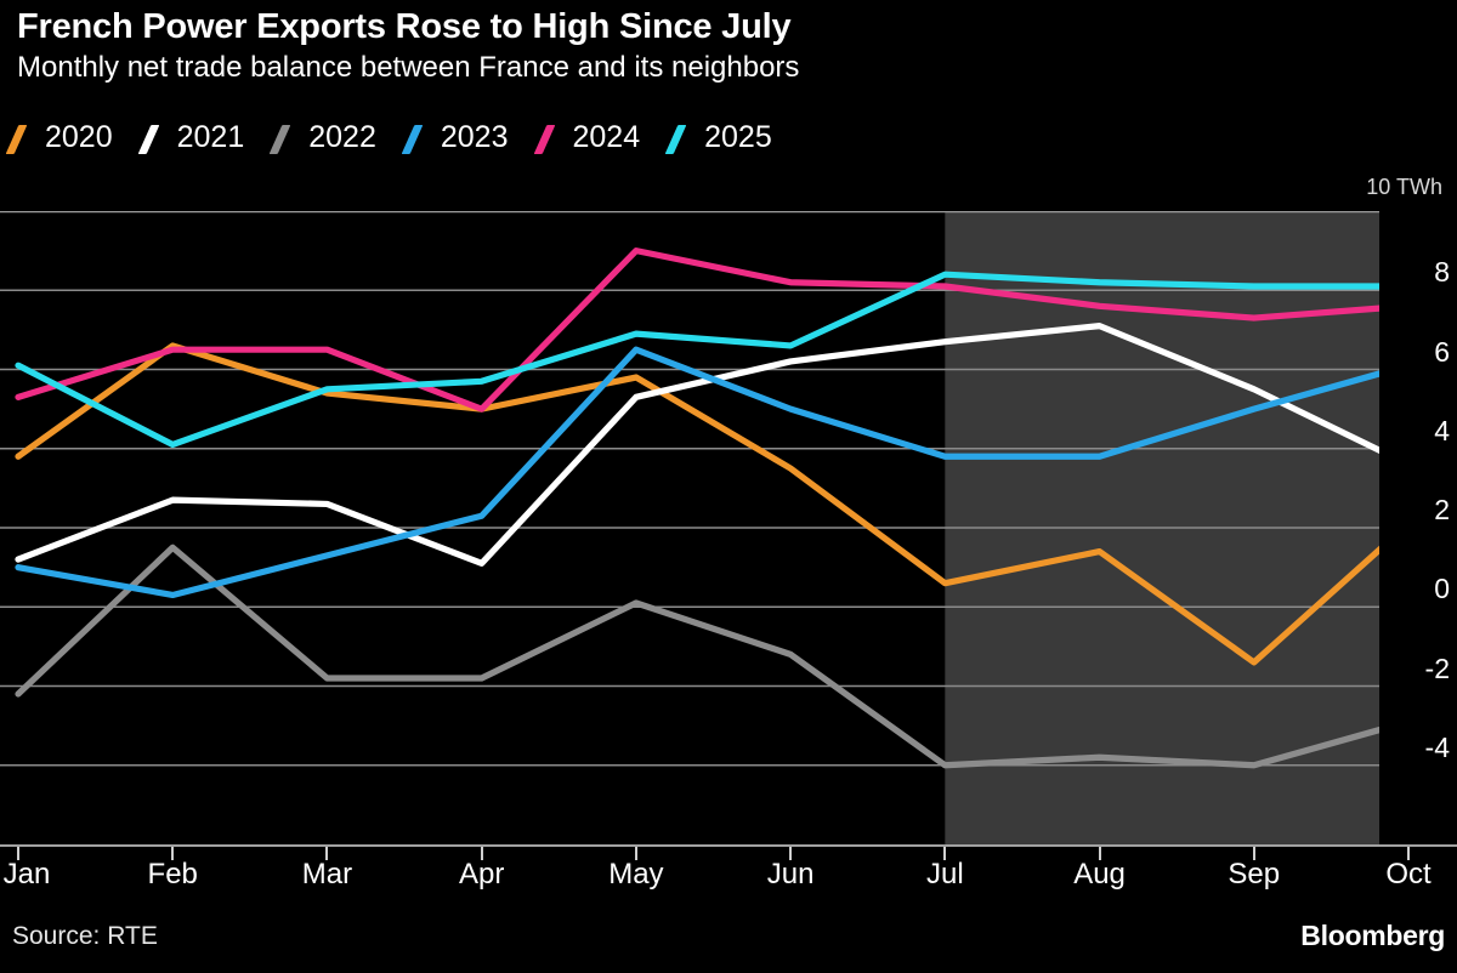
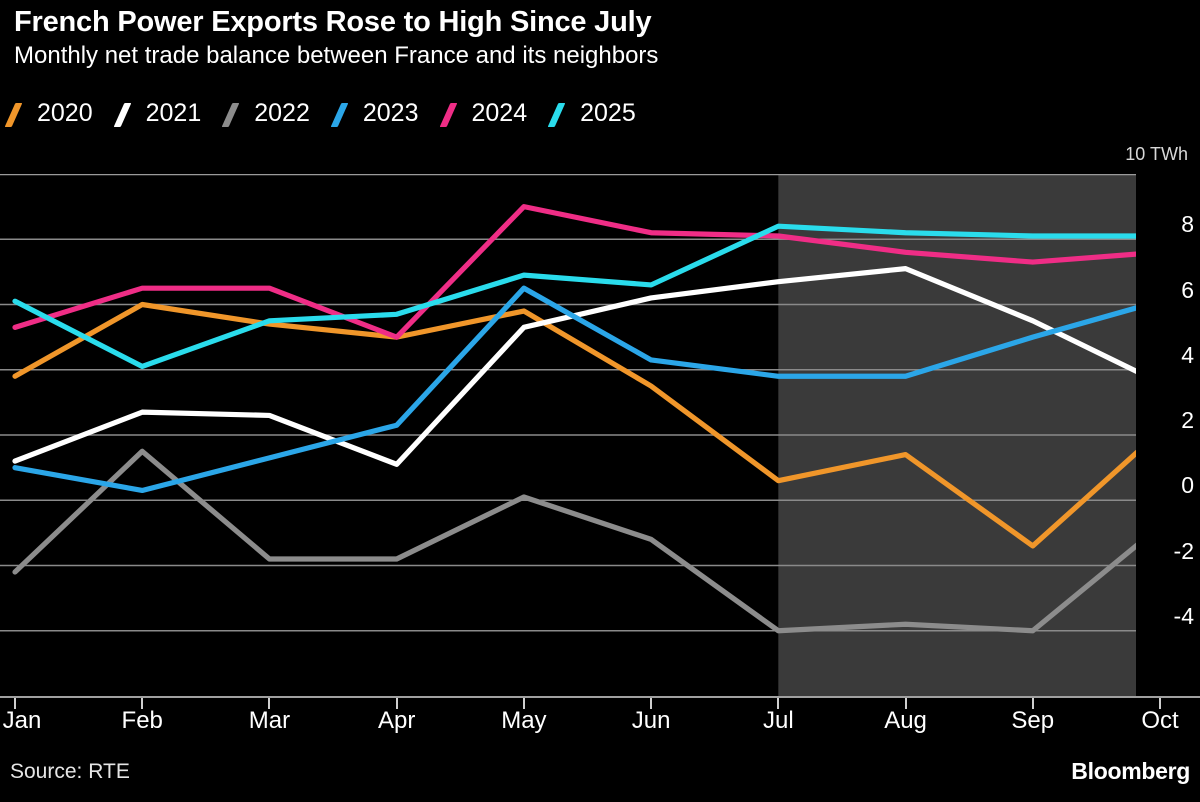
2020/Feb: 6.6 -> 6.0
2023/Jun: 5.0 -> 4.3
2022/Oct: -2.9 -> -0.8
